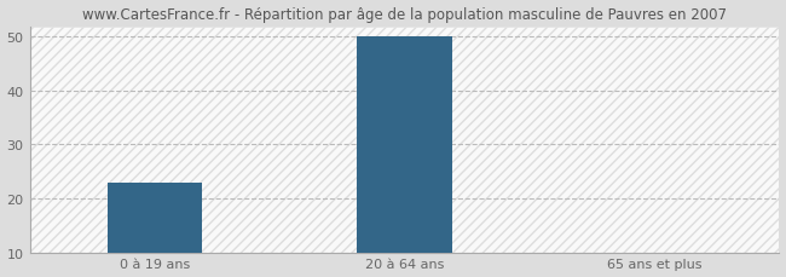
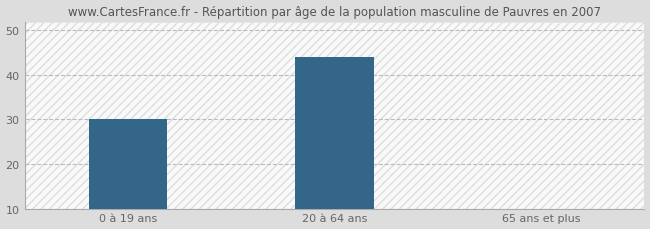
0 à 19 ans: 23 -> 30
20 à 64 ans: 50 -> 44
